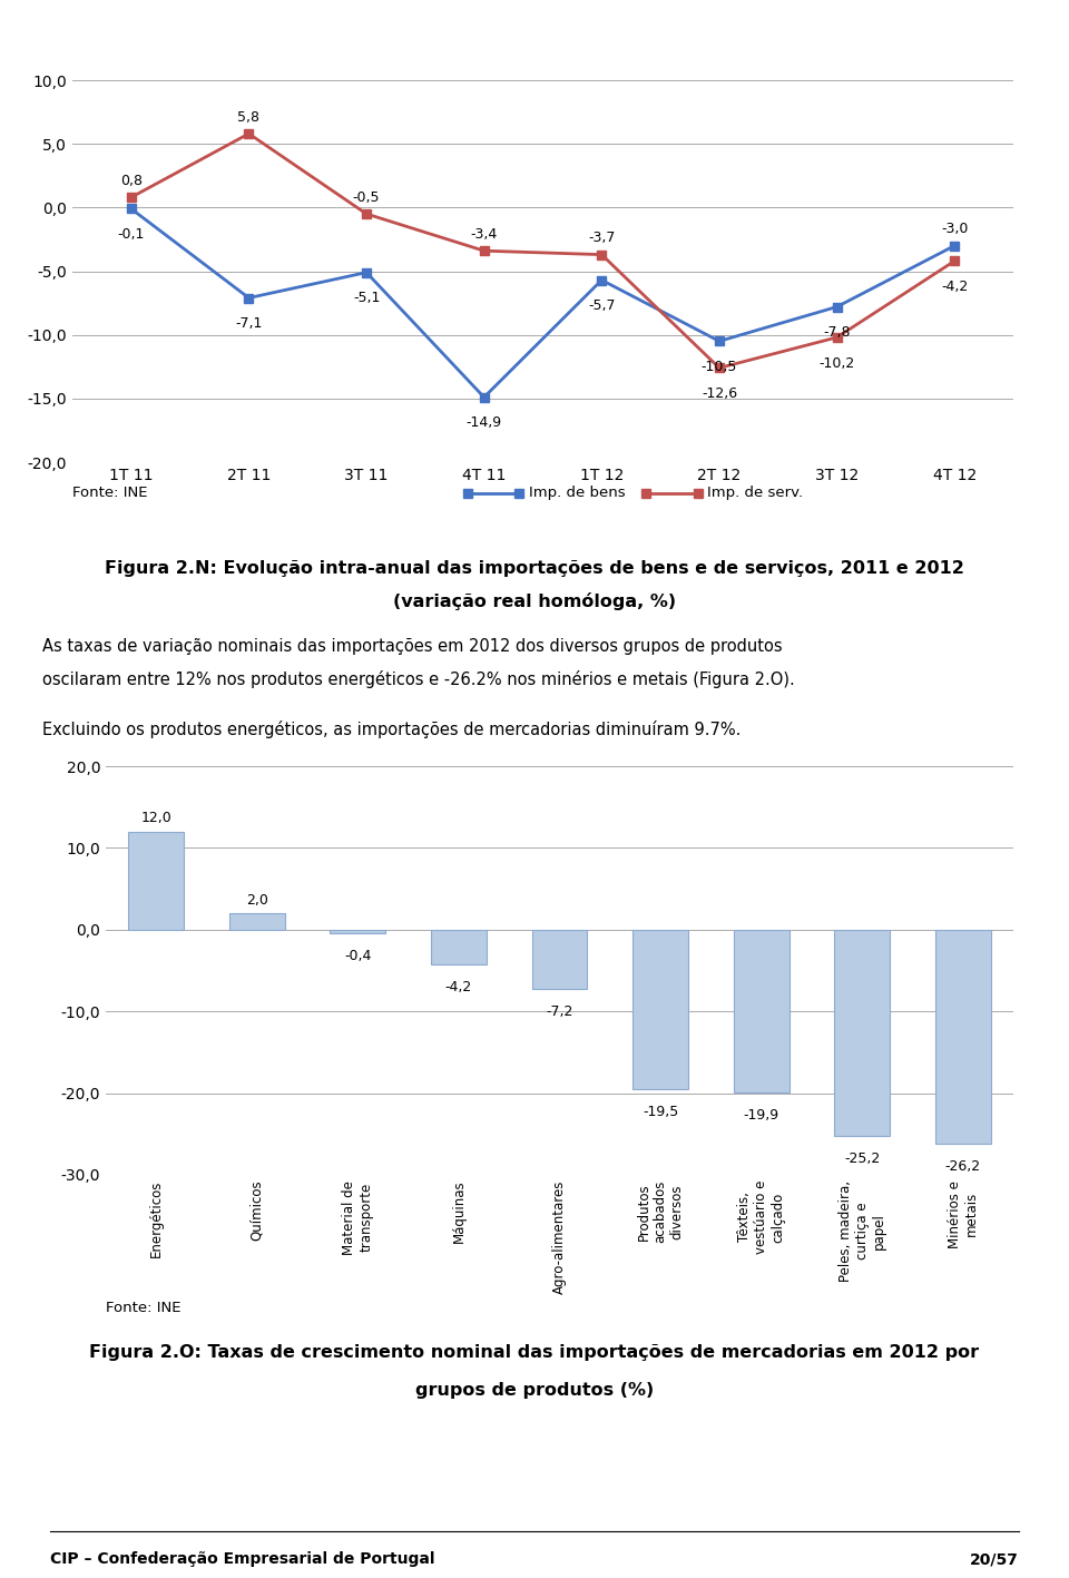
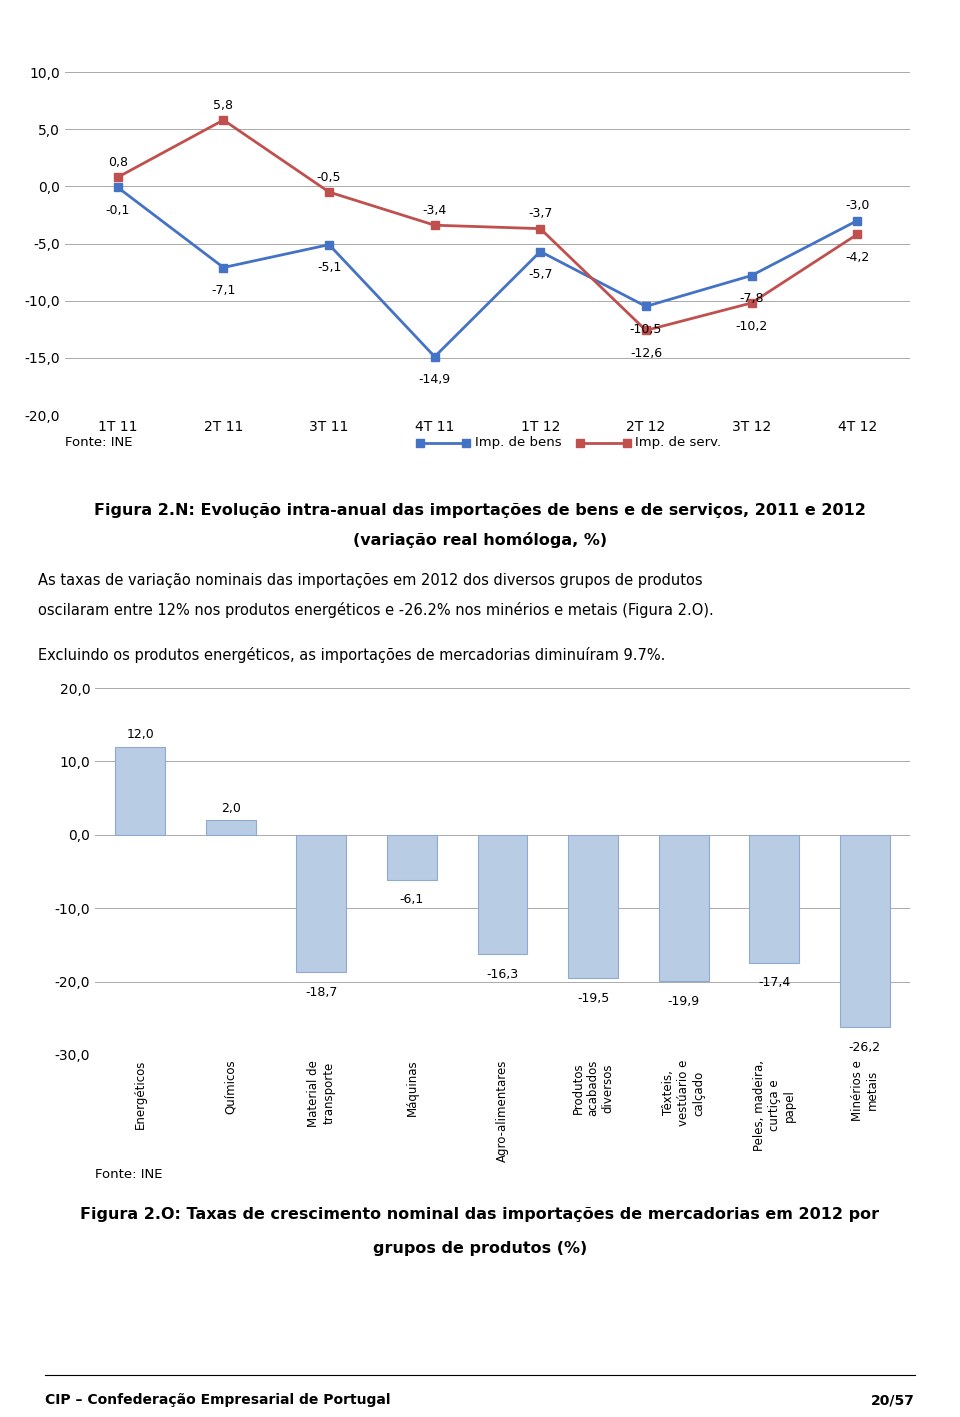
Material de transporte: -0,4 -> -18,7
Máquinas: -4,2 -> -6,1
Agro-alimentares: -7,2 -> -16,3
Peles, madeira, curtiça e papel: -25,2 -> -17,4
